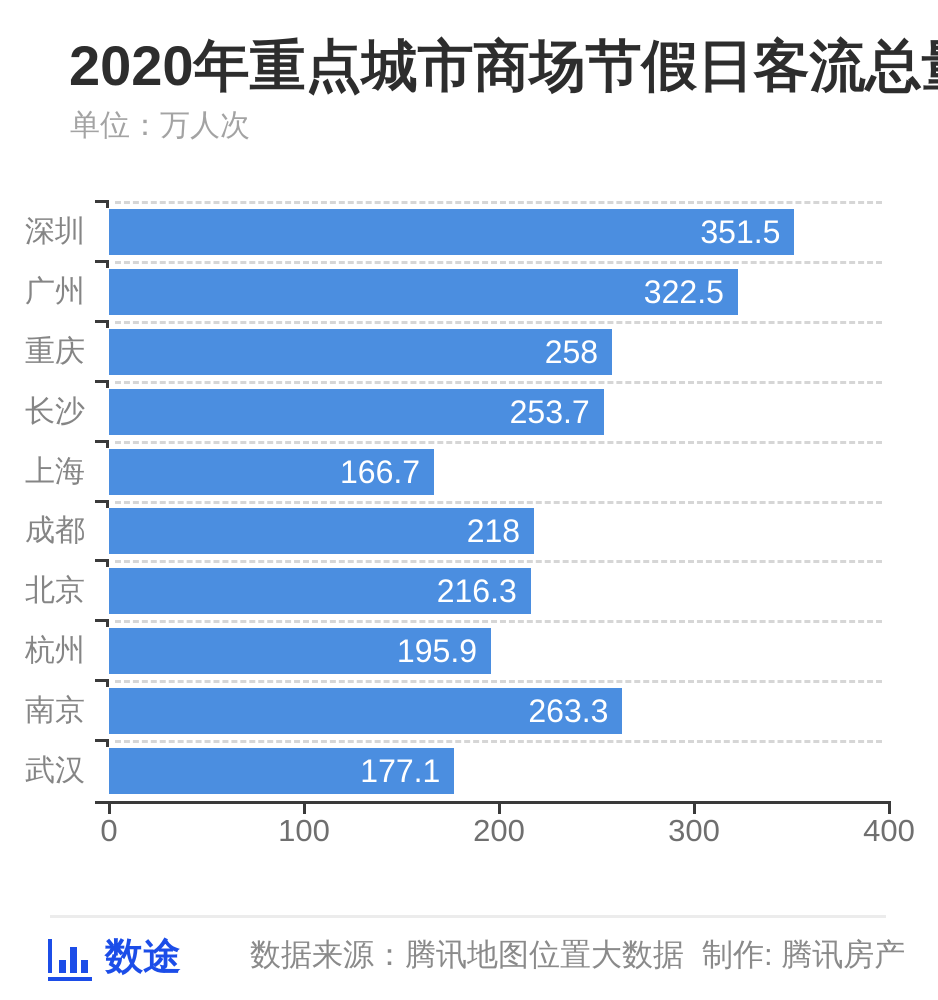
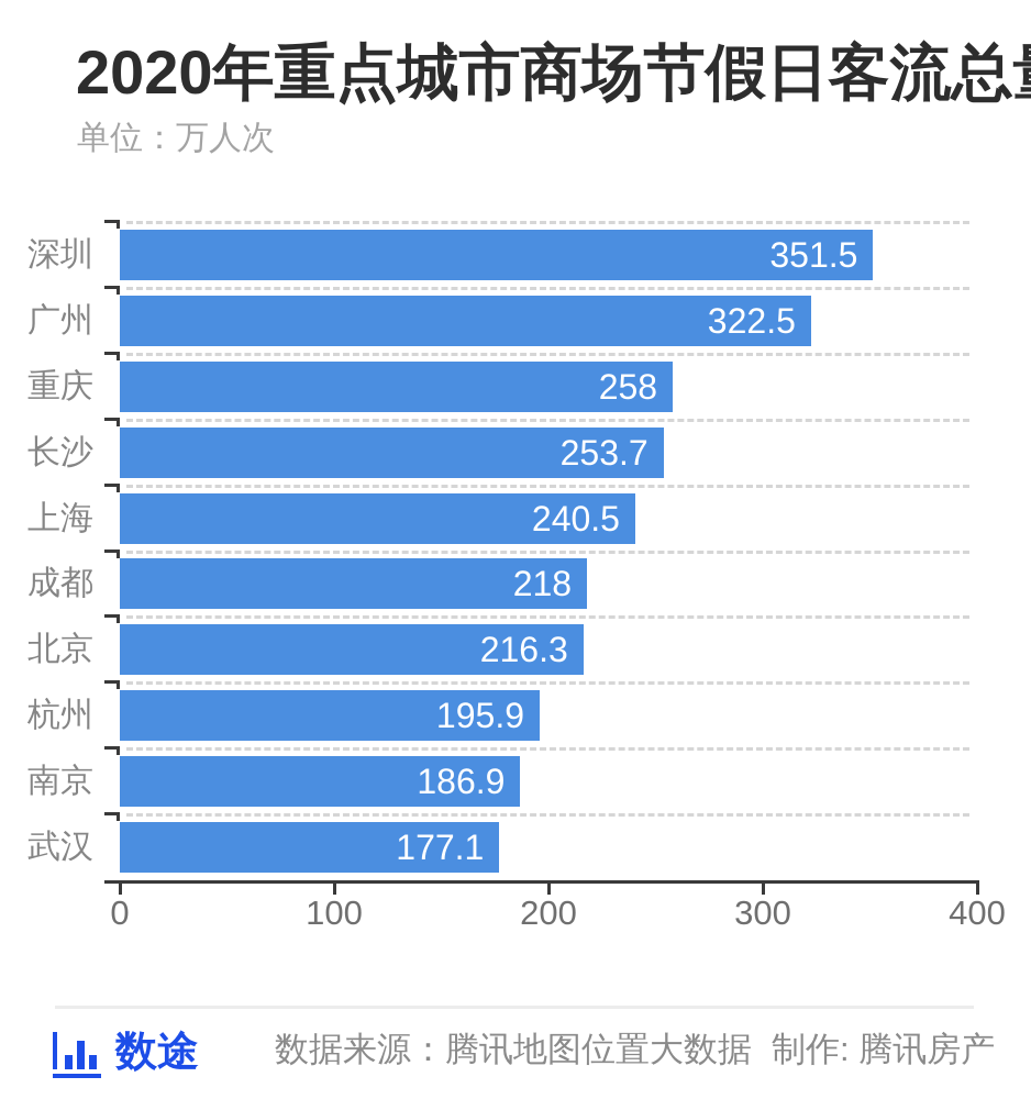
上海: 166.7 -> 240.5
南京: 263.3 -> 186.9
